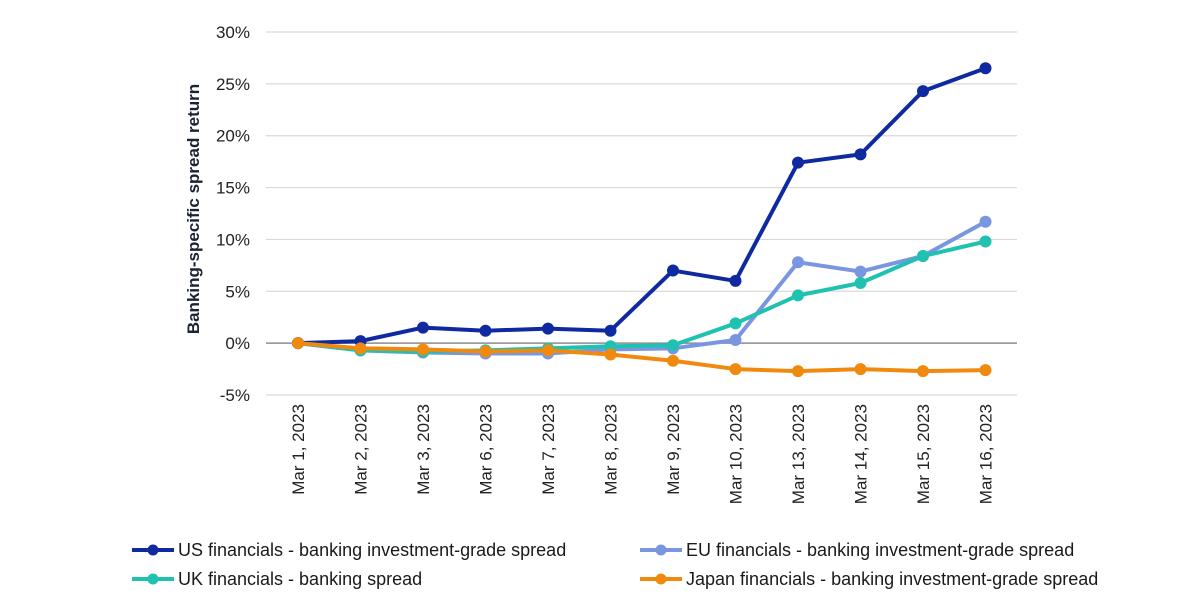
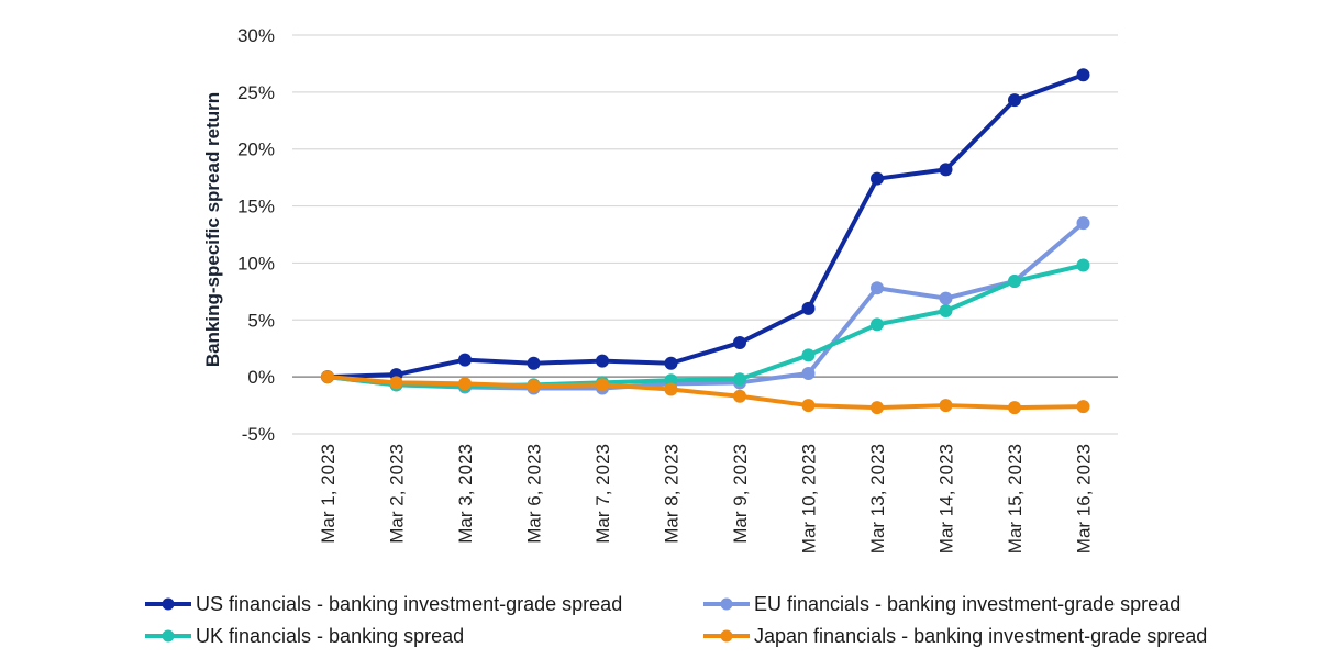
US financials - banking investment-grade spread/Mar 9, 2023: 7.0% -> 3.0%
EU financials - banking investment-grade spread/Mar 16, 2023: 11.7% -> 13.5%
